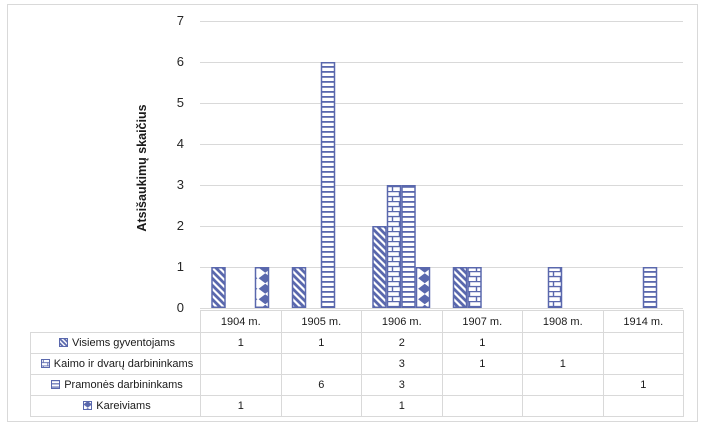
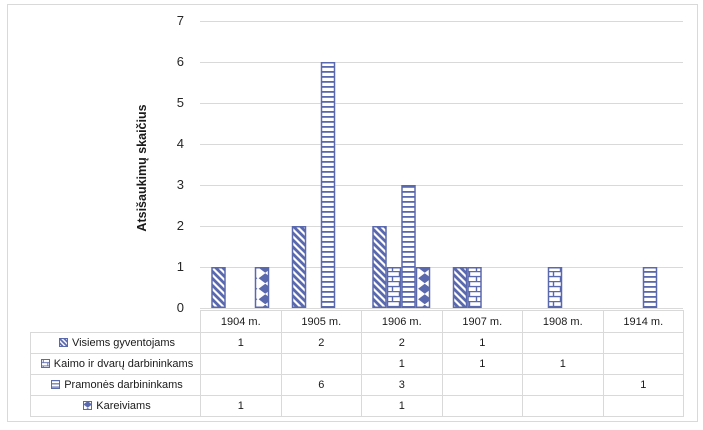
Visiems gyventojams/1905 m.: 1 -> 2
Kaimo ir dvarų darbininkams/1906 m.: 3 -> 1
